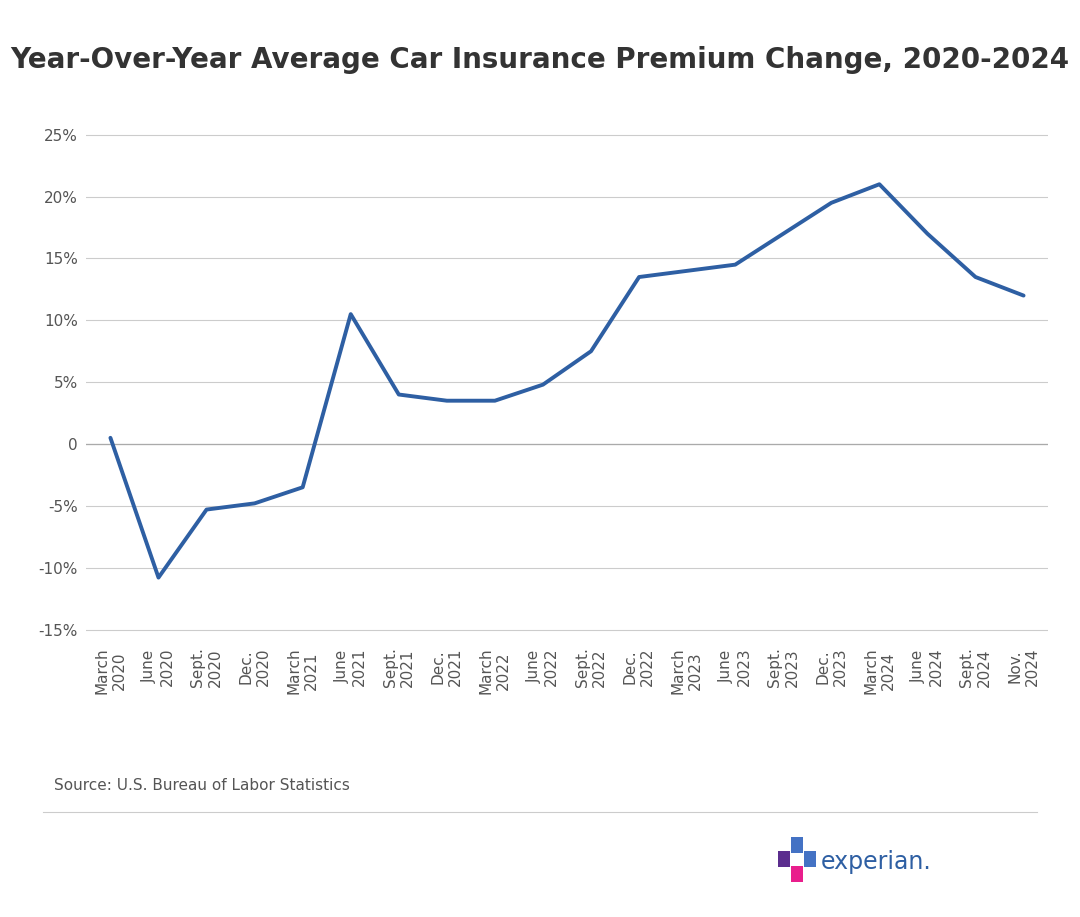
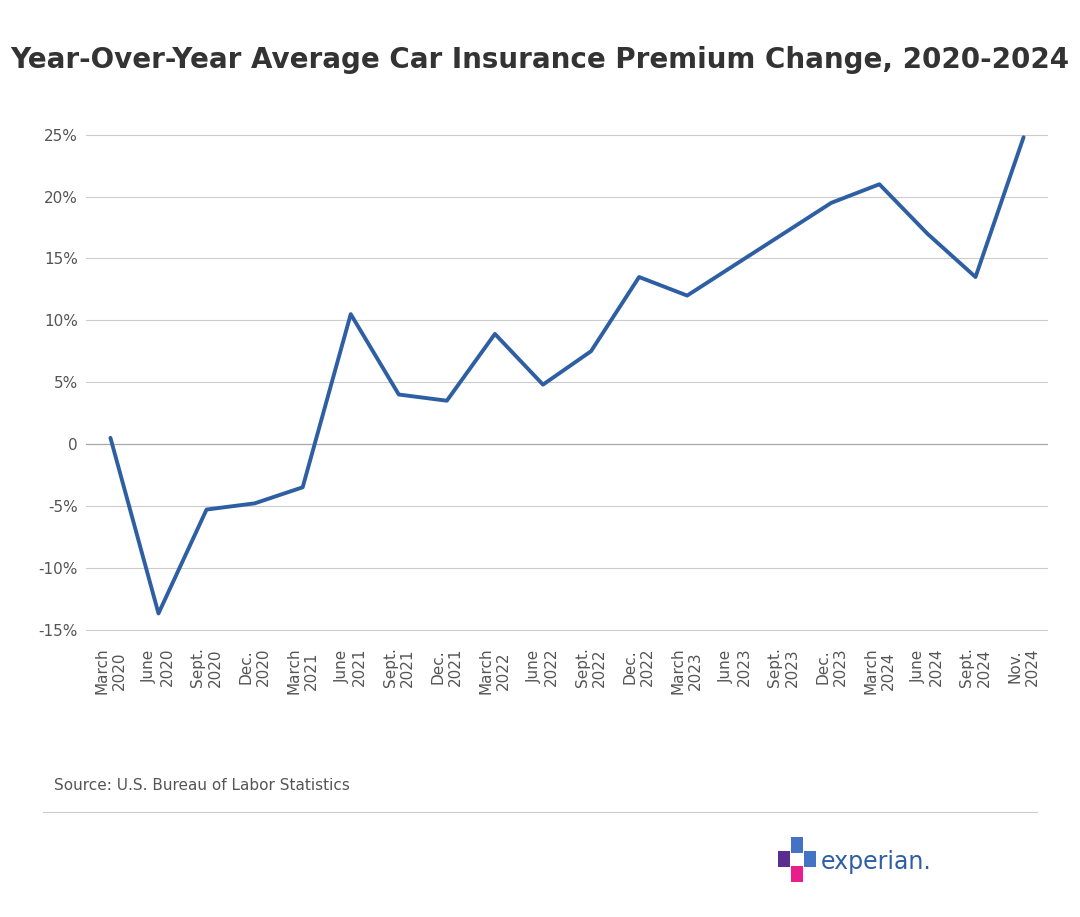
June 2020: -10.8% -> -13.7%
March 2022: 3.5% -> 8.9%
March 2023: 14.0% -> 12.0%
Nov. 2024: 12.0% -> 24.8%
